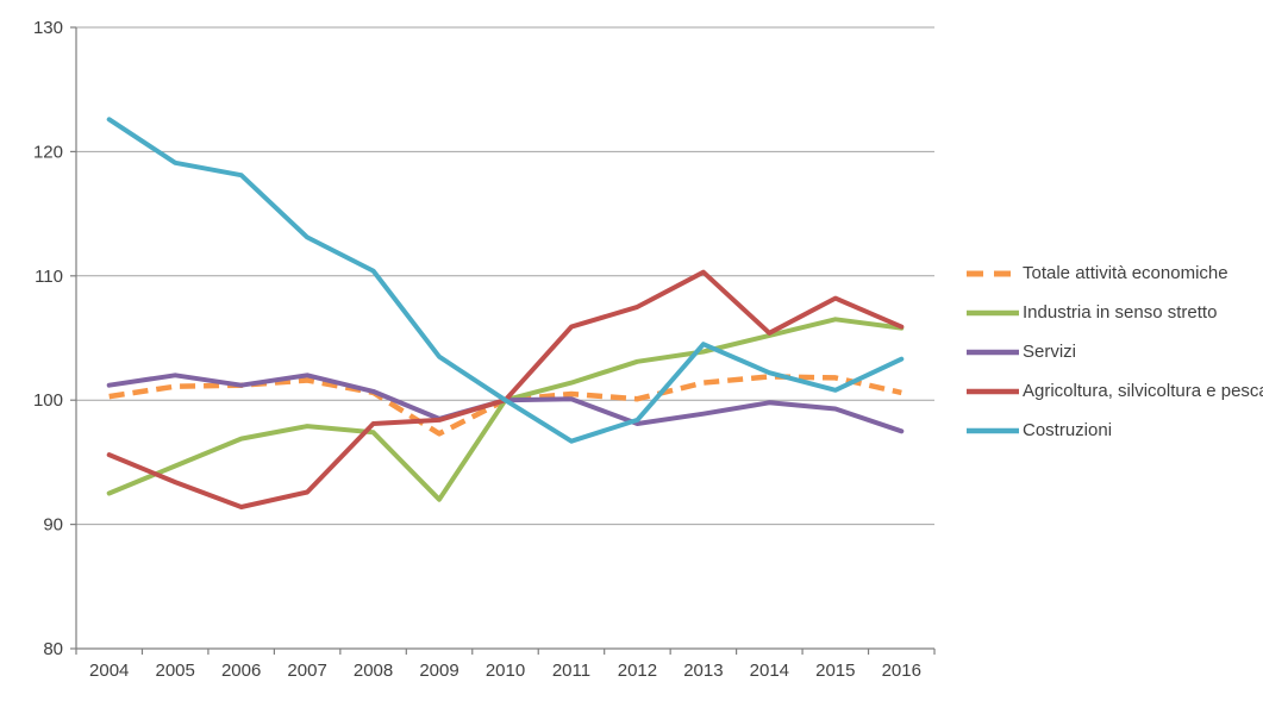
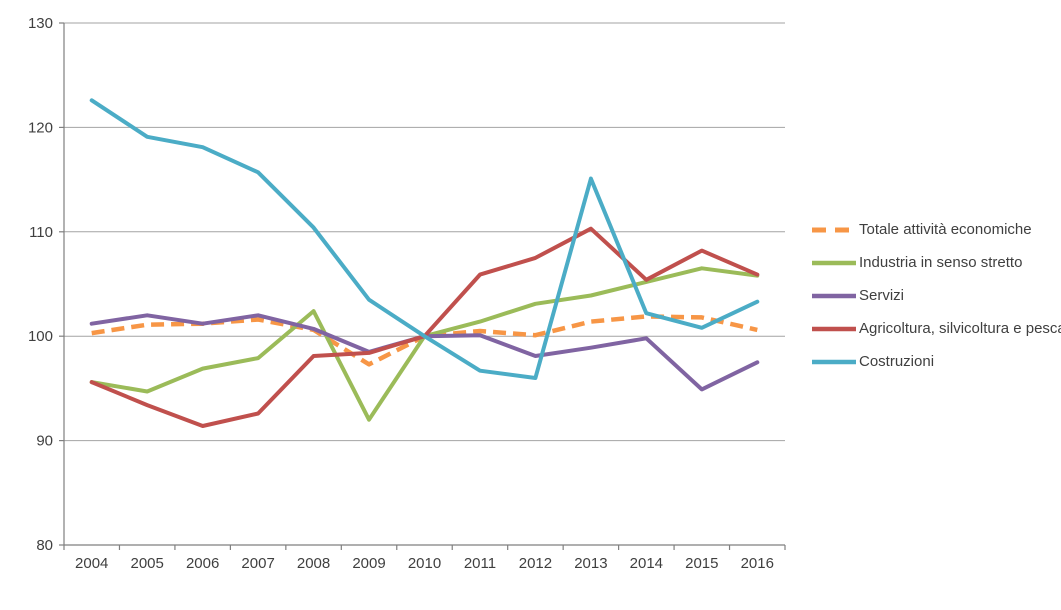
Industria in senso stretto/2004: 92.5 -> 95.6
Costruzioni/2007: 113.1 -> 115.7
Industria in senso stretto/2008: 97.4 -> 102.4
Costruzioni/2012: 98.4 -> 96.0
Costruzioni/2013: 104.5 -> 115.1
Servizi/2015: 99.3 -> 94.9
